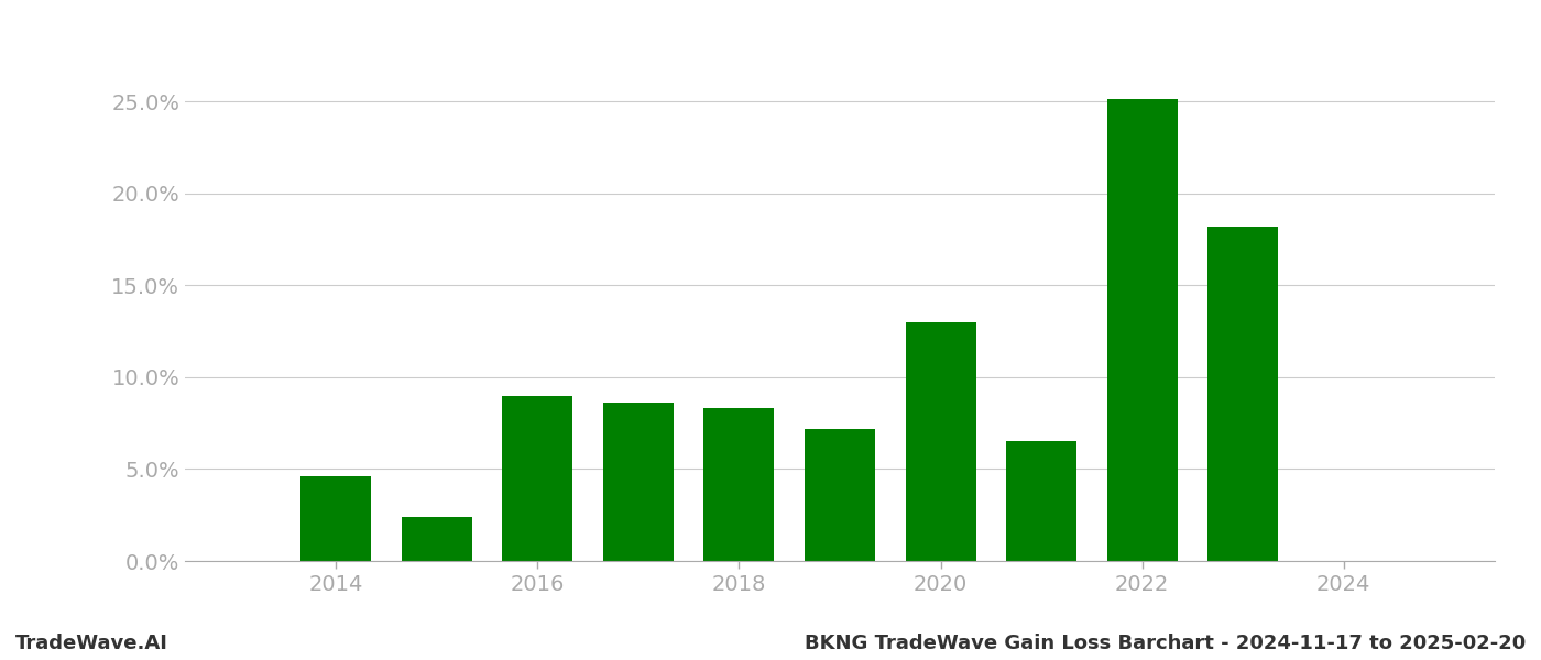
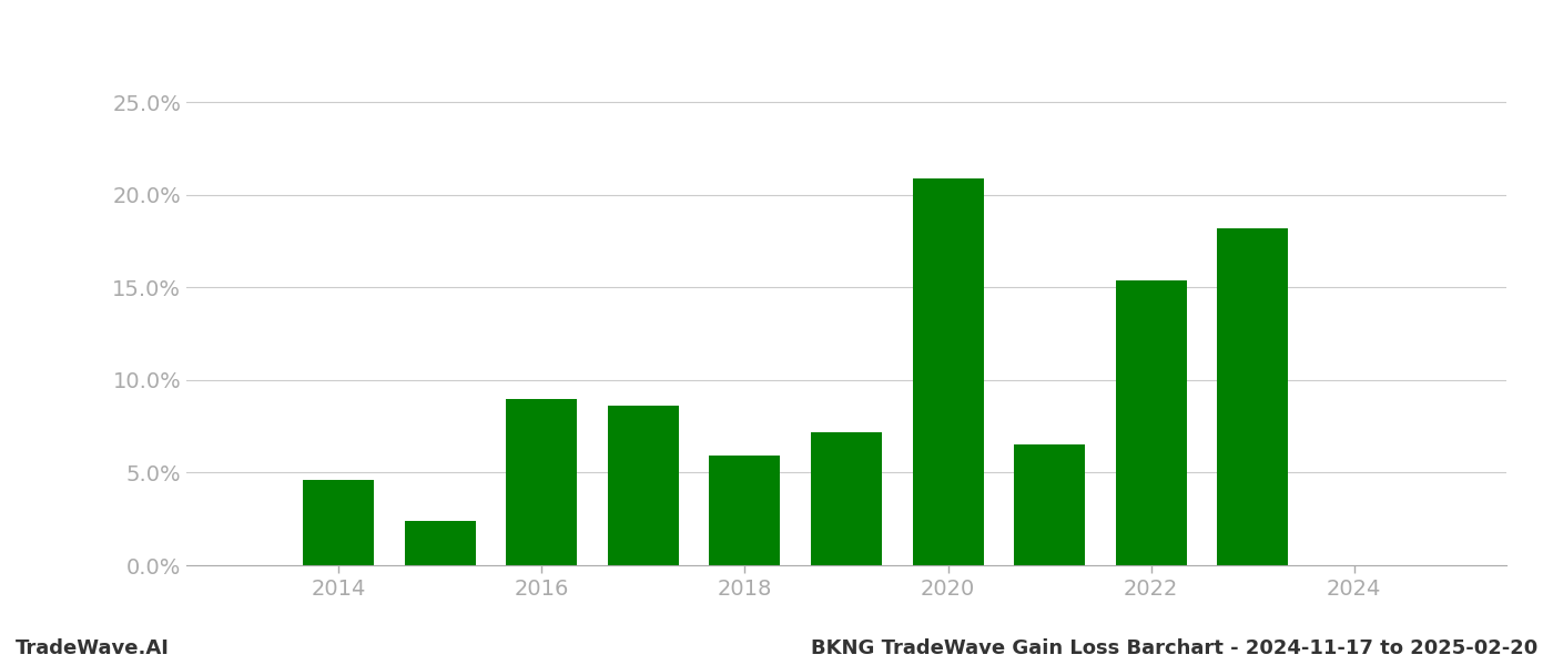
2018: 8.3% -> 5.9%
2020: 13.0% -> 20.9%
2022: 25.1% -> 15.4%
